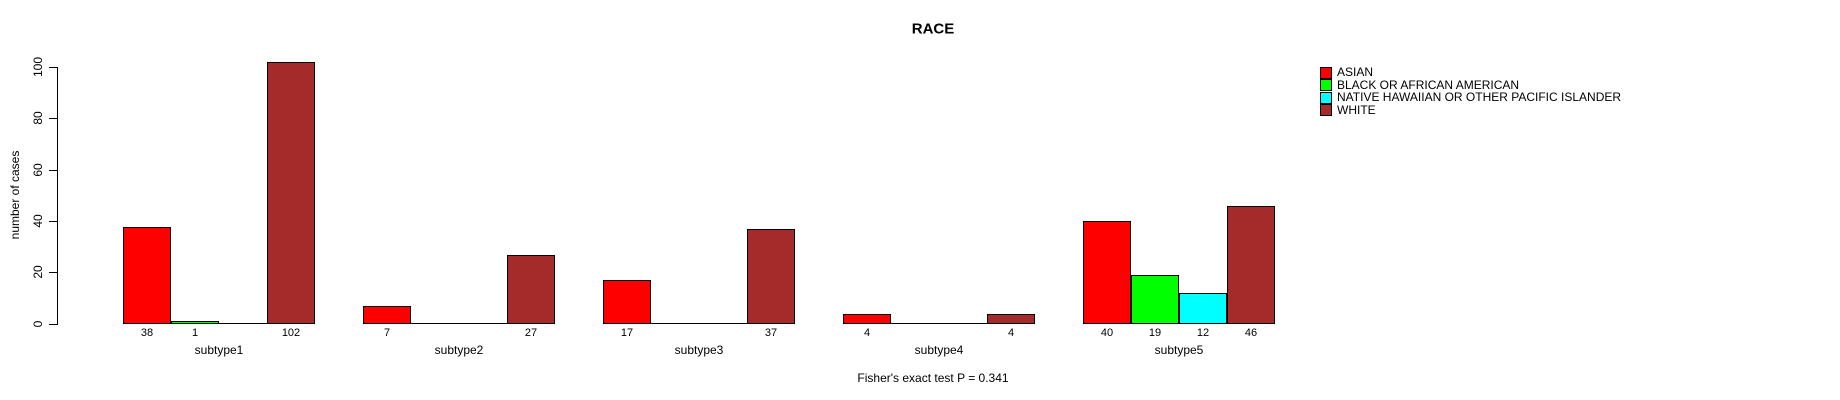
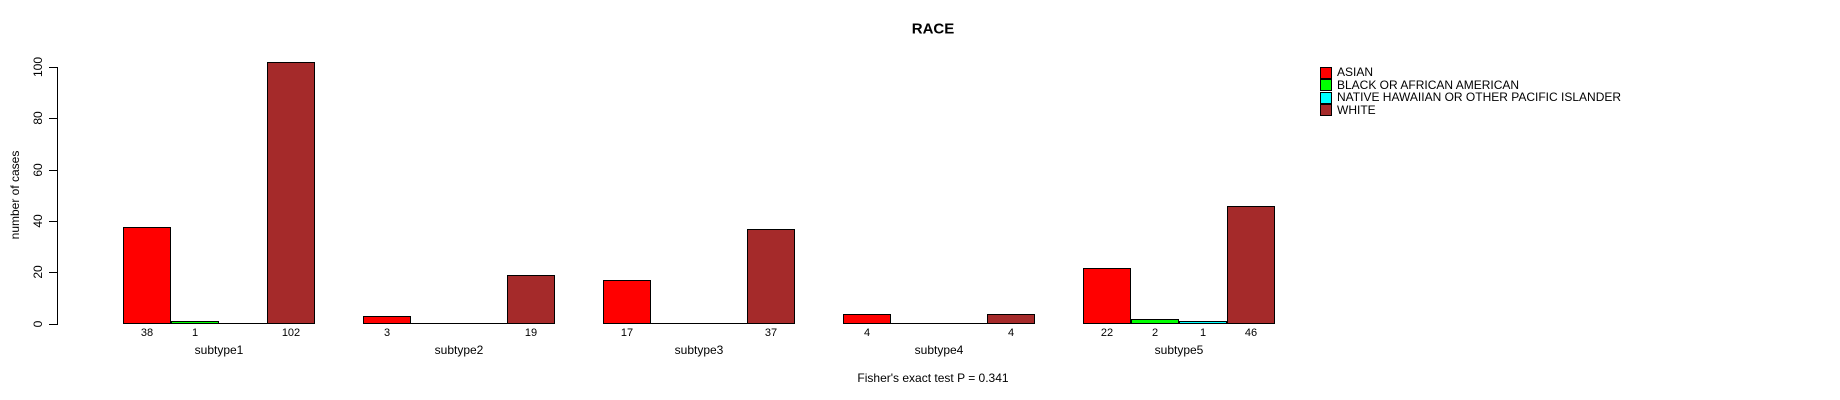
ASIAN/subtype2: 7 -> 3
WHITE/subtype2: 27 -> 19
ASIAN/subtype5: 40 -> 22
BLACK OR AFRICAN AMERICAN/subtype5: 19 -> 2
NATIVE HAWAIIAN OR OTHER PACIFIC ISLANDER/subtype5: 12 -> 1
